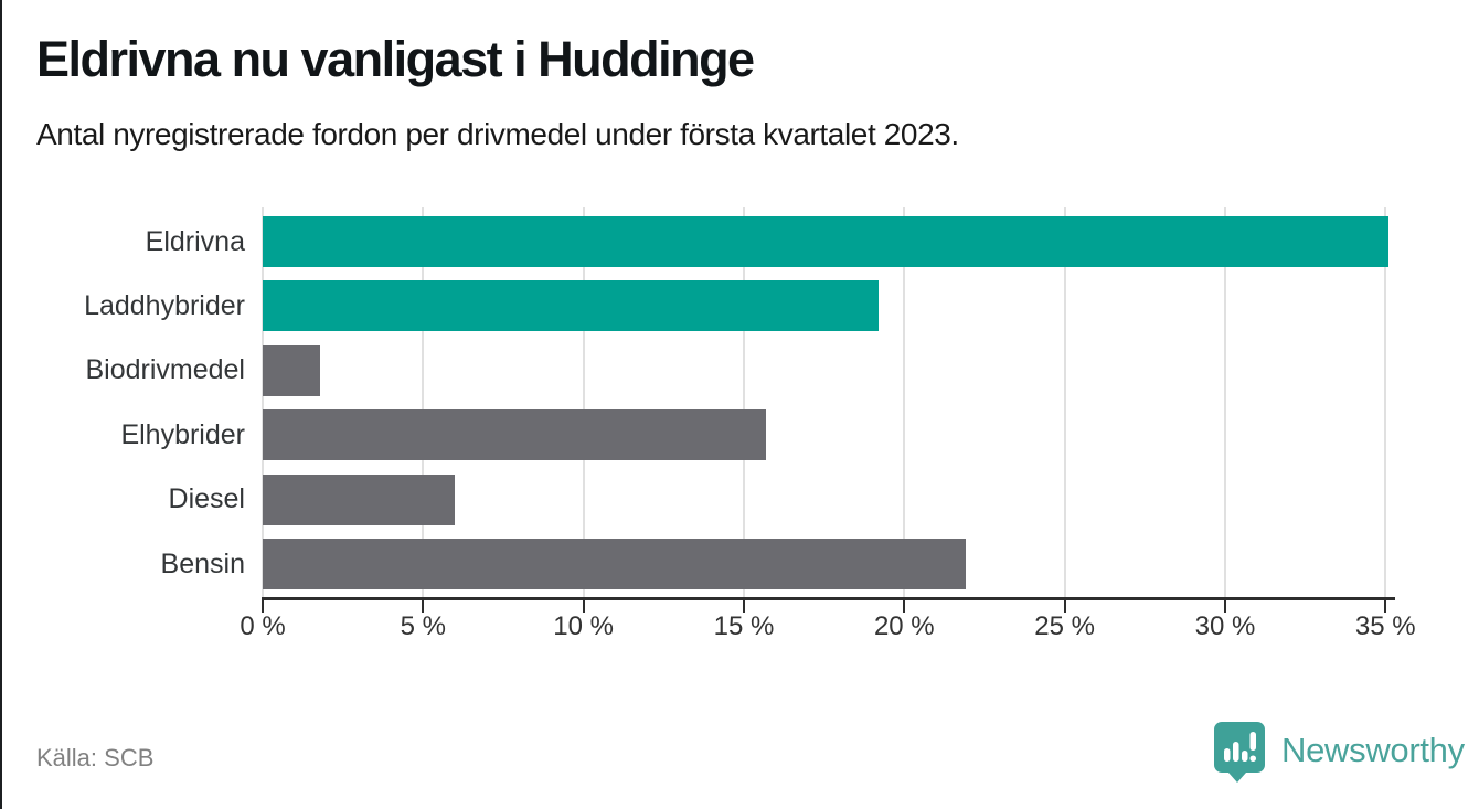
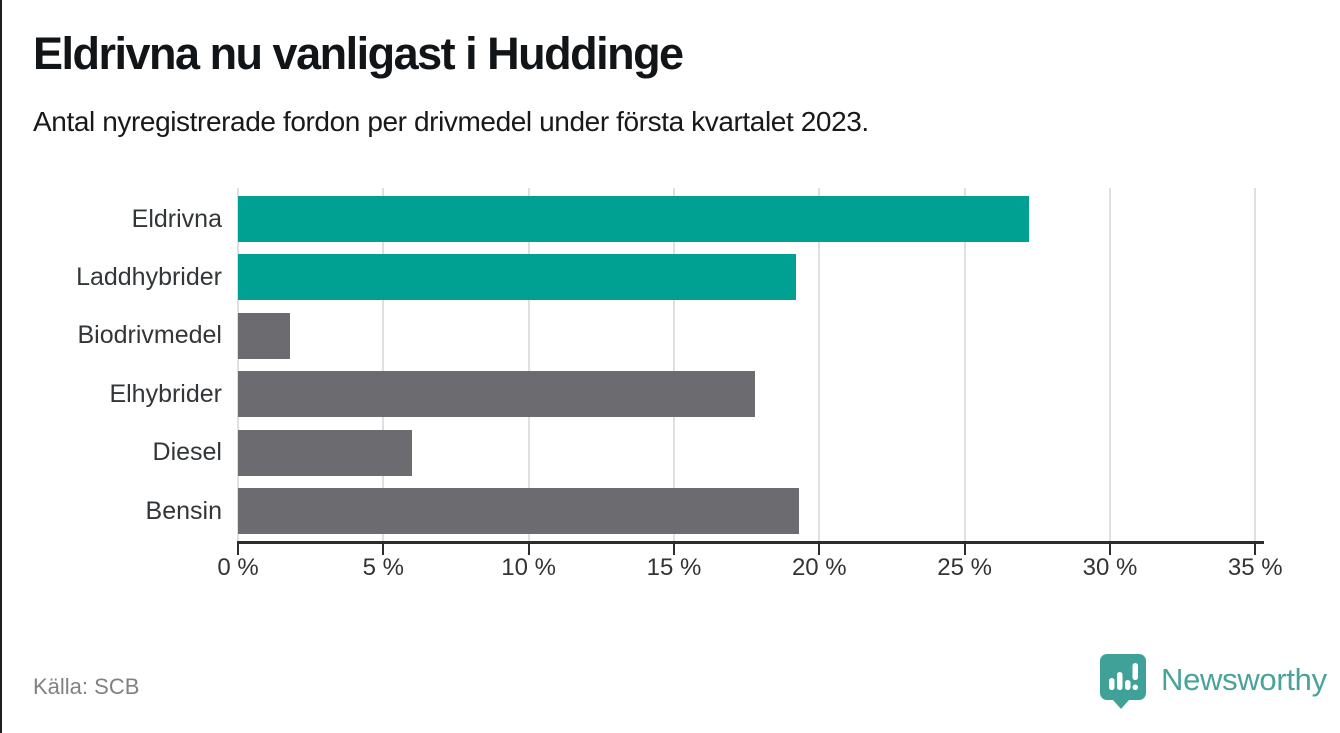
Eldrivna: 35.1% -> 27.2%
Elhybrider: 15.7% -> 17.8%
Bensin: 21.9% -> 19.3%
